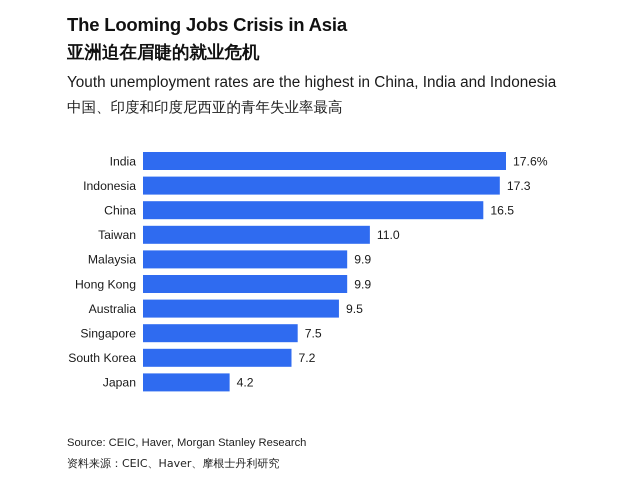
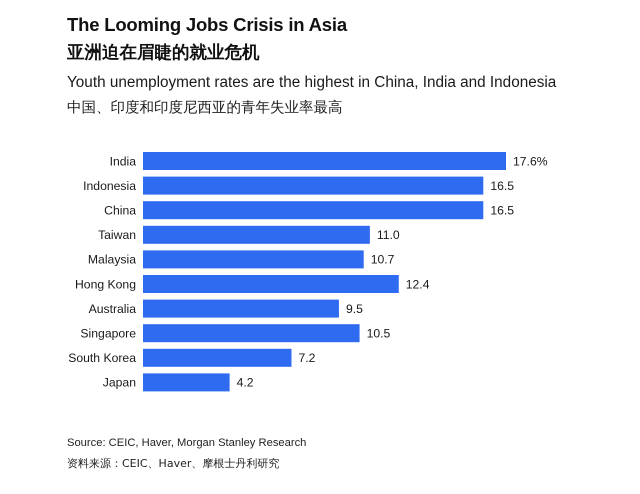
Indonesia: 17.3 -> 16.5
Malaysia: 9.9 -> 10.7
Hong Kong: 9.9 -> 12.4
Singapore: 7.5 -> 10.5
